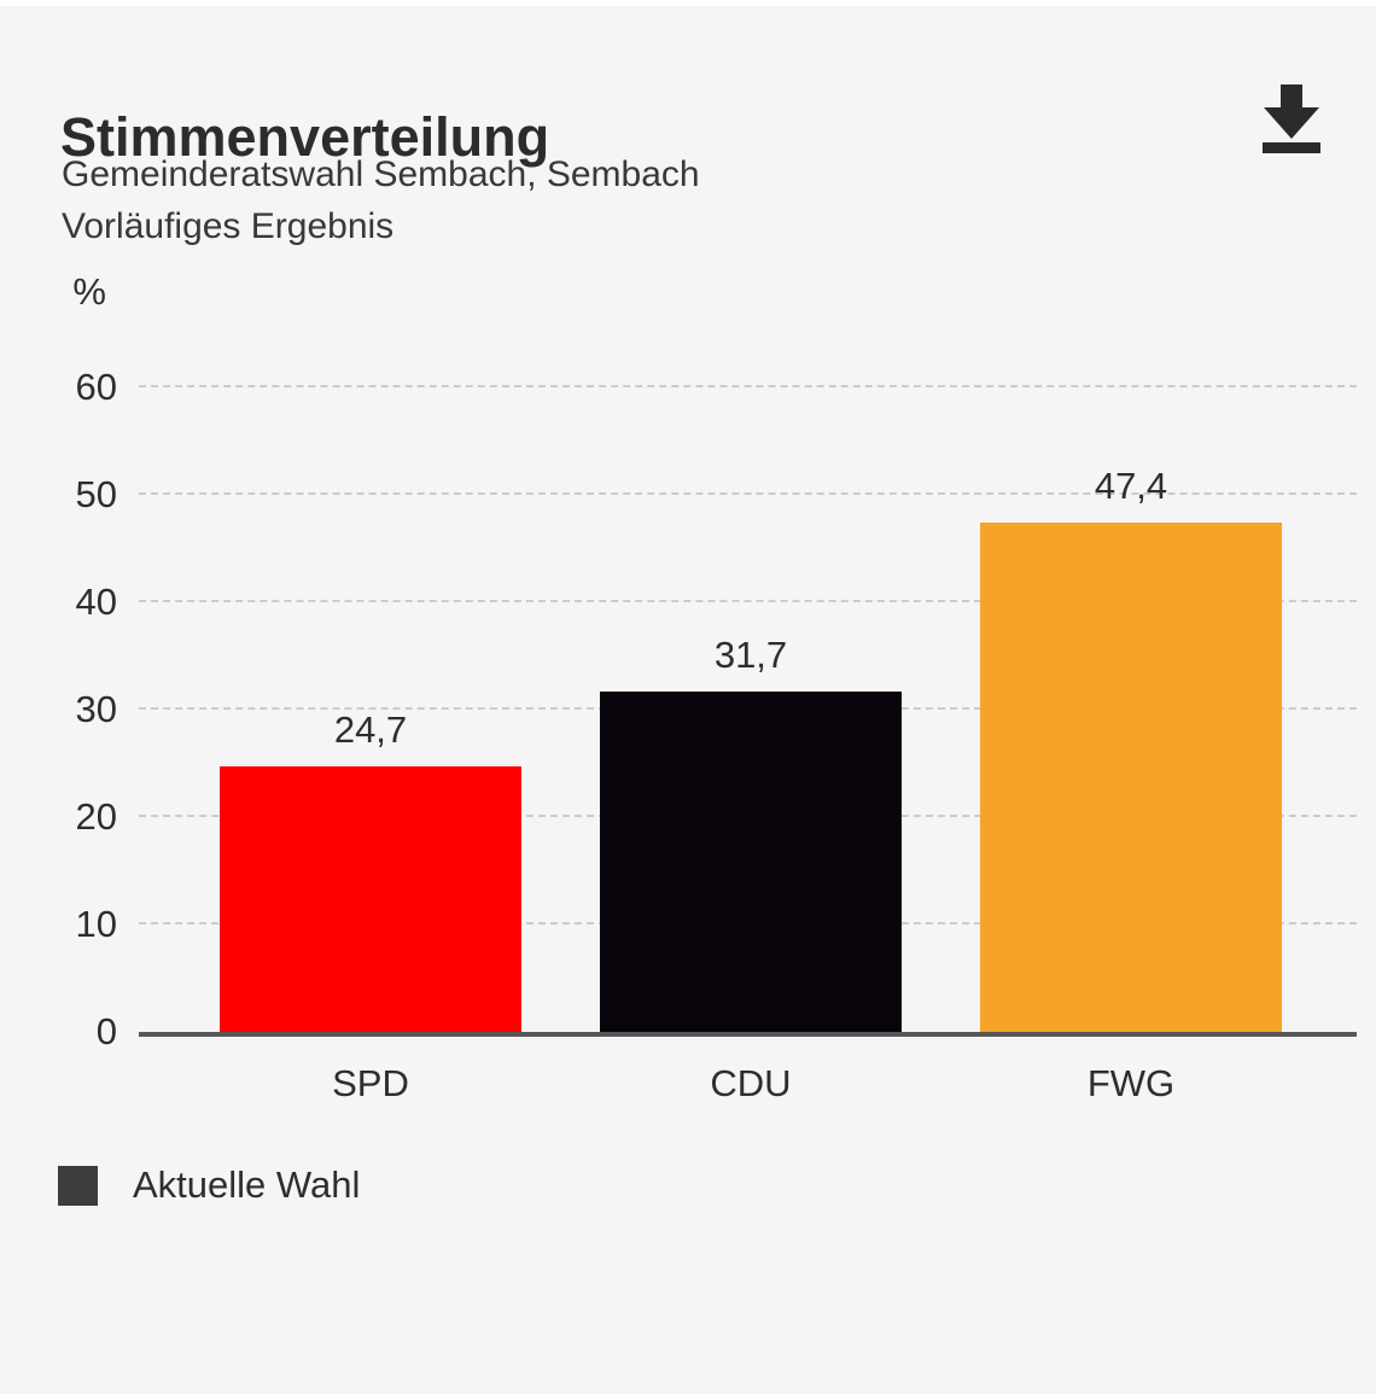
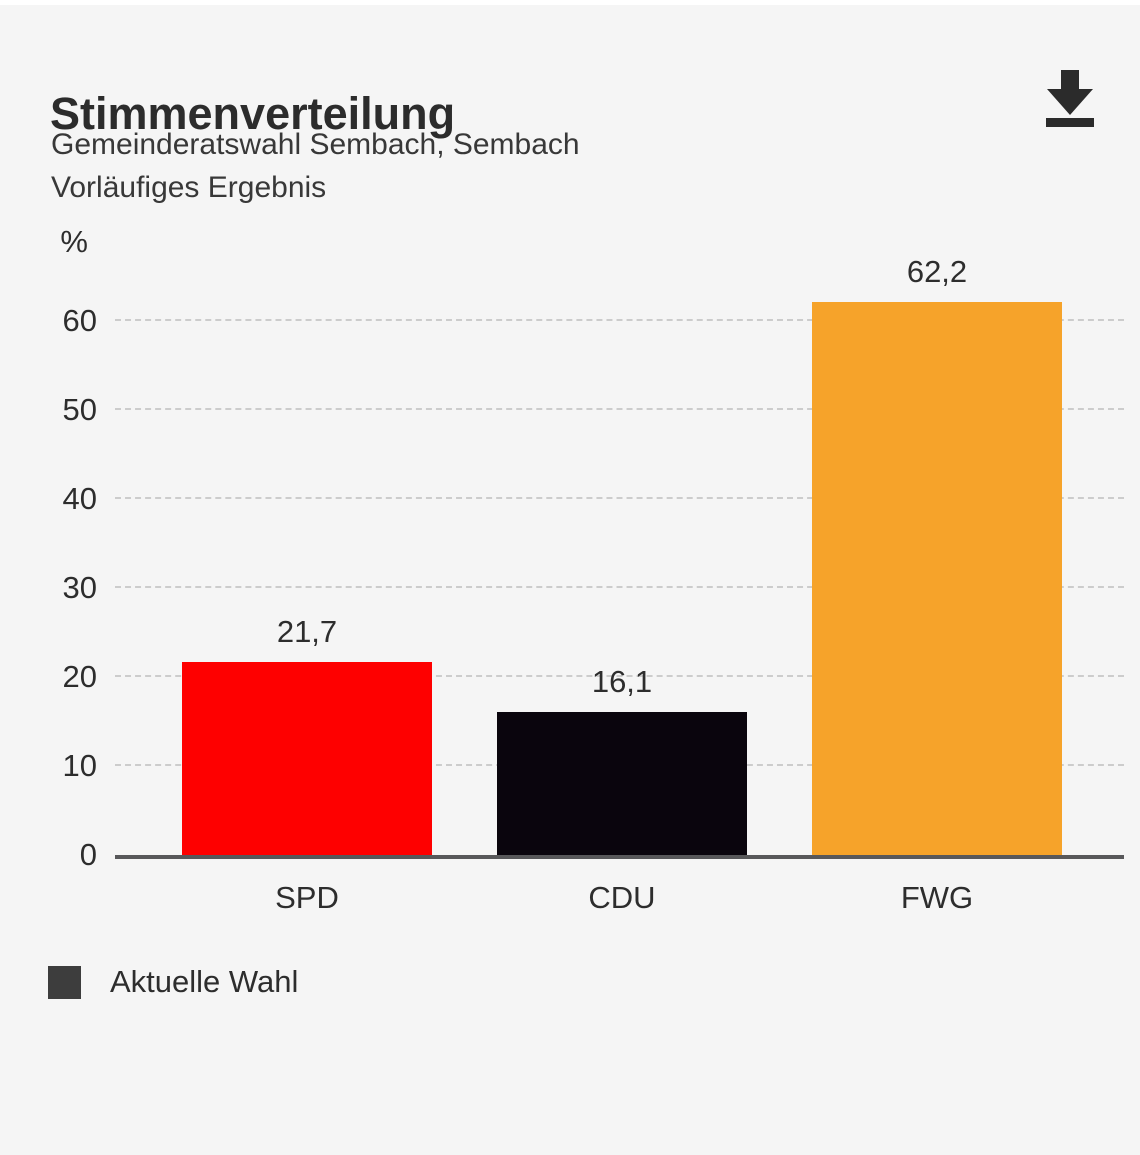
SPD: 24,7 -> 21,7
CDU: 31,7 -> 16,1
FWG: 47,4 -> 62,2
